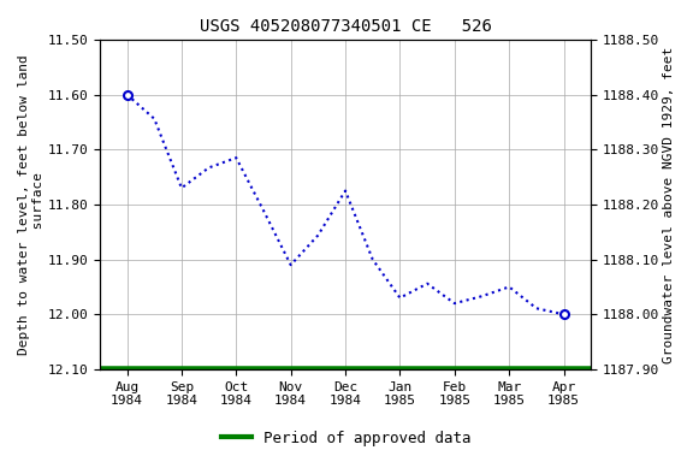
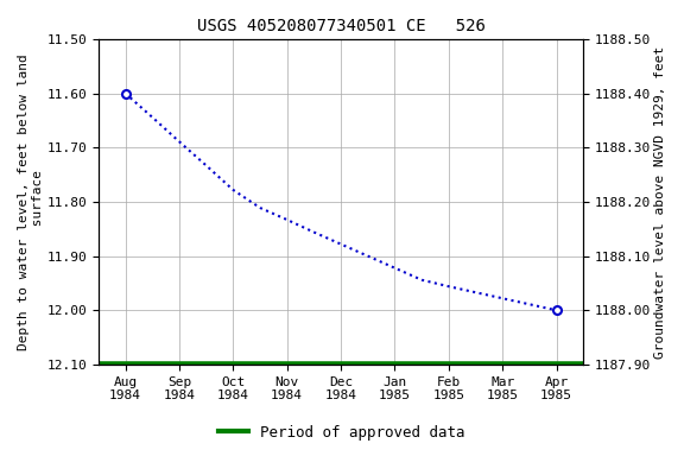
Sep 1984: 11.770 -> 11.689
Oct 1984: 11.715 -> 11.778
Nov 1984: 11.910 -> 11.833
Dec 1984: 11.775 -> 11.878
Jan 1985: 11.970 -> 11.922
Feb 1985: 11.980 -> 11.956
Mar 1985: 11.950 -> 11.978
